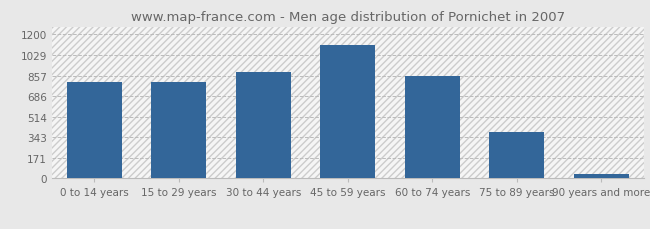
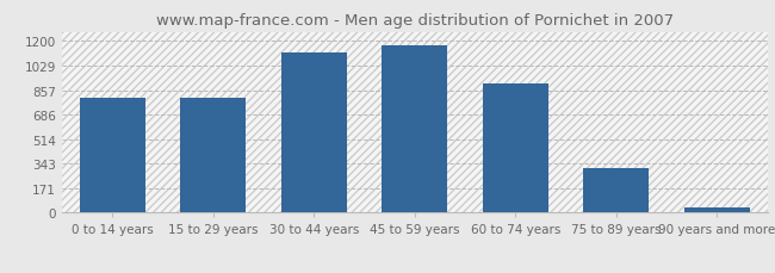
30 to 44 years: 880 -> 1120
45 to 59 years: 1120 -> 1170
60 to 74 years: 860 -> 900
75 to 89 years: 380 -> 310
